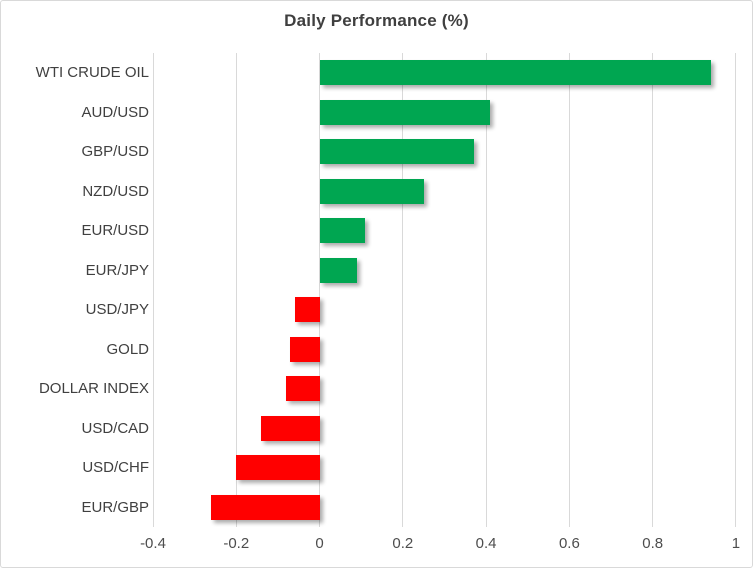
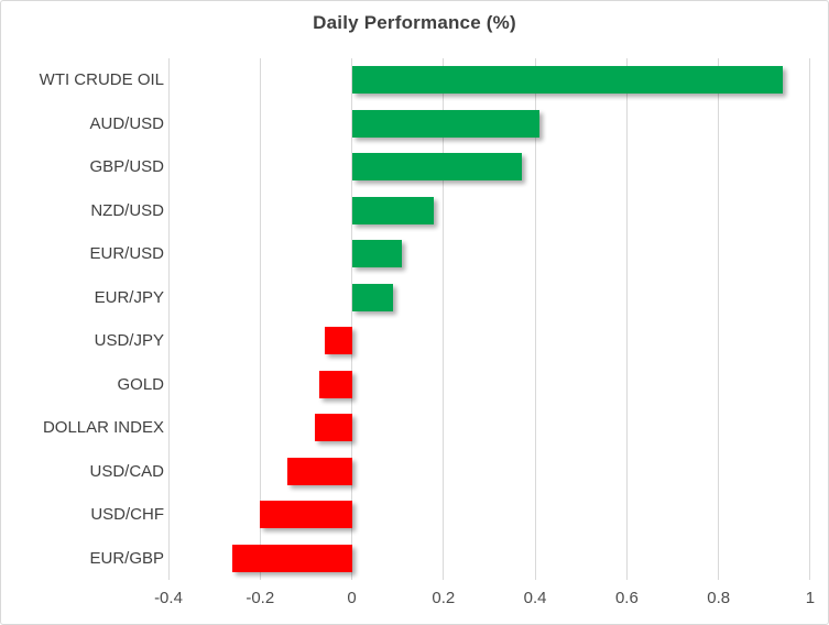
NZD/USD: 0.25 -> 0.18
